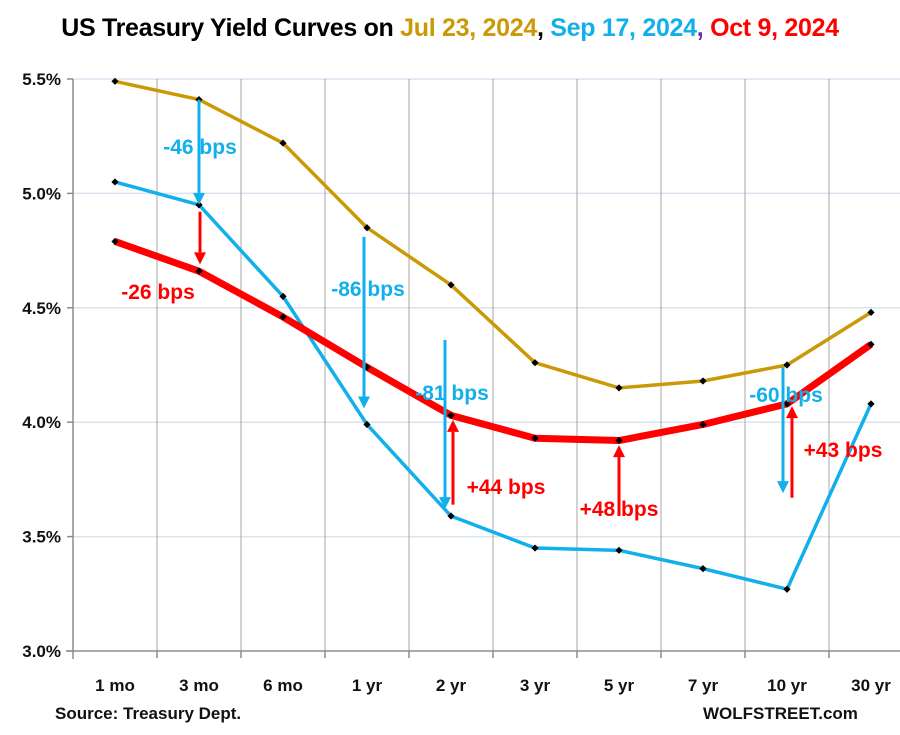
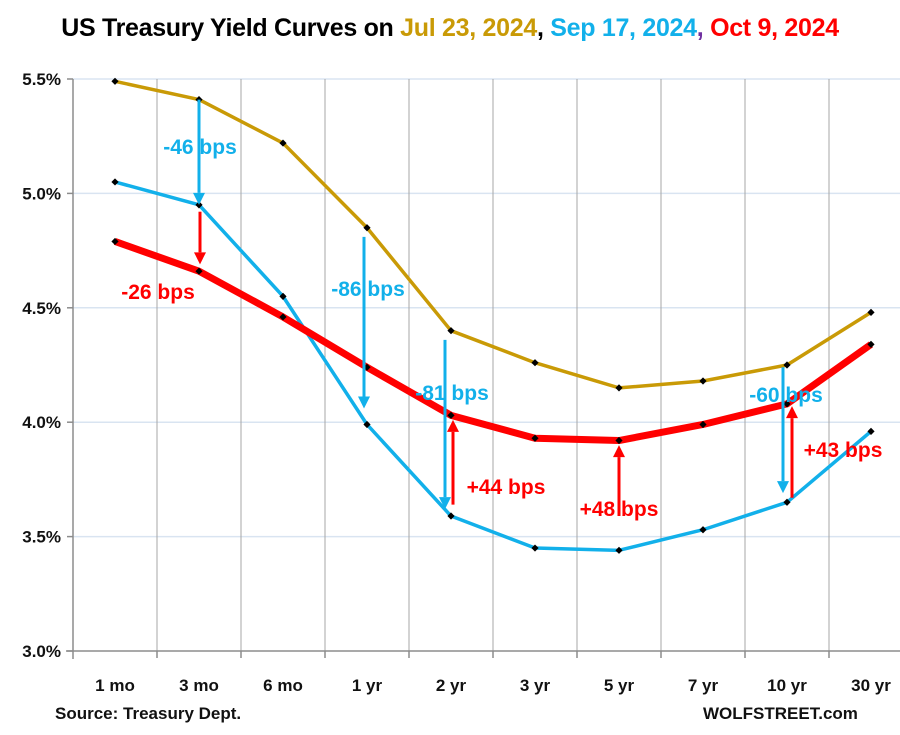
Jul 23, 2024/2 yr: 4.60% -> 4.40%
Sep 17, 2024/7 yr: 3.36% -> 3.53%
Sep 17, 2024/10 yr: 3.27% -> 3.65%
Sep 17, 2024/30 yr: 4.08% -> 3.96%
